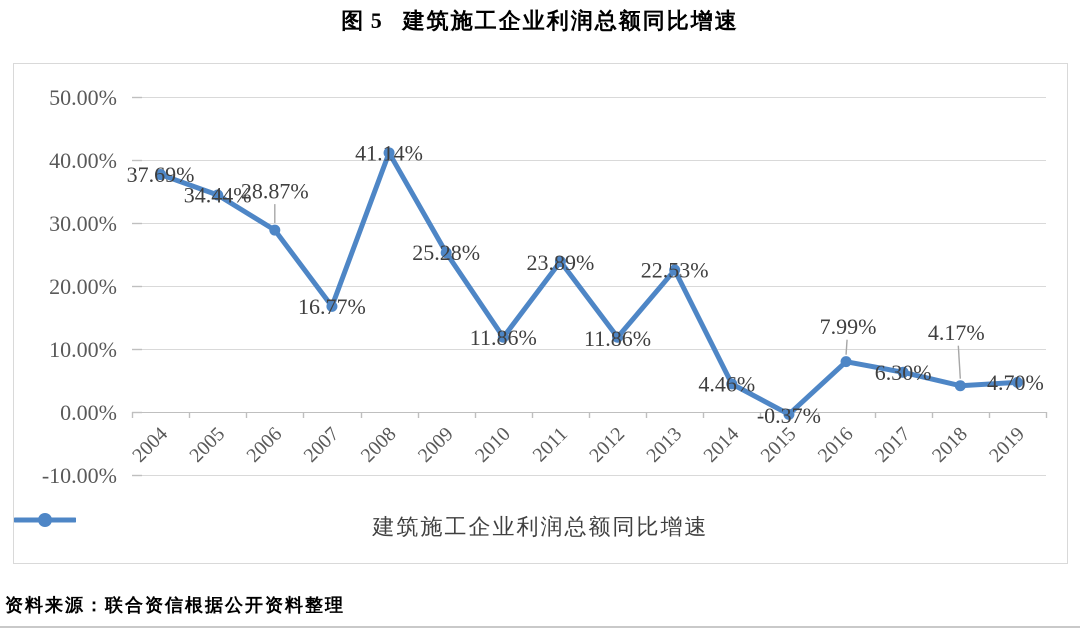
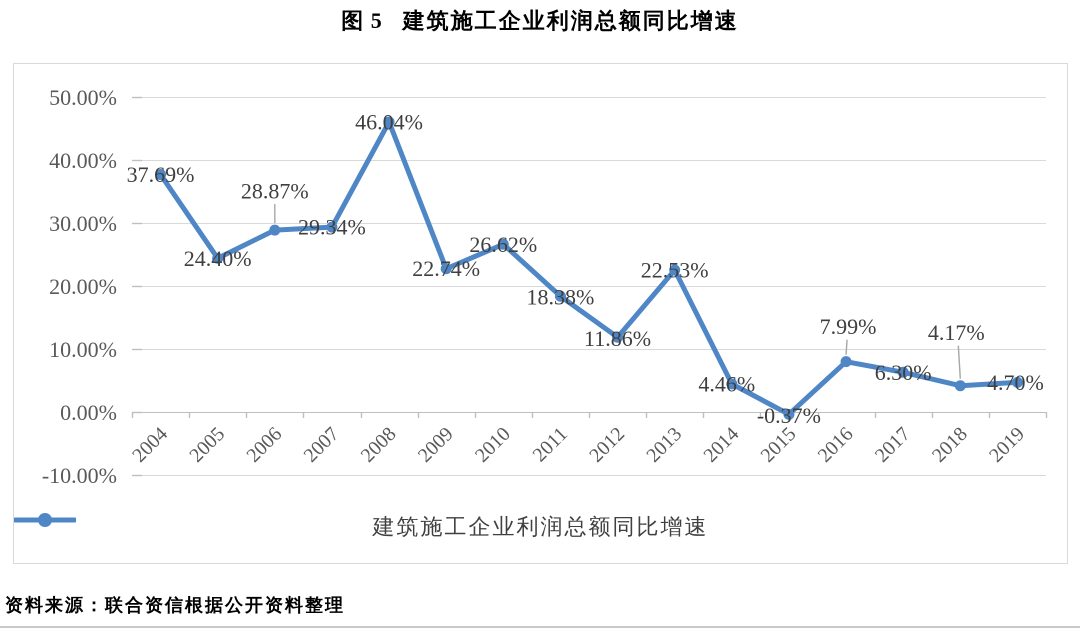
2005: 34.44% -> 24.40%
2007: 16.77% -> 29.34%
2008: 41.14% -> 46.04%
2009: 25.28% -> 22.74%
2010: 11.86% -> 26.62%
2011: 23.89% -> 18.38%
